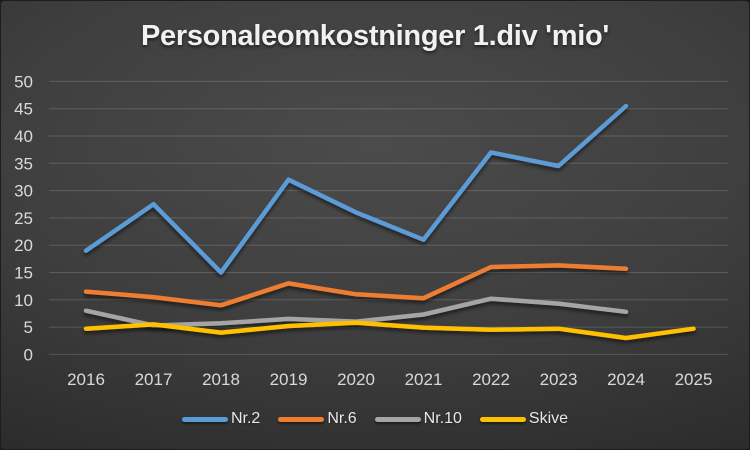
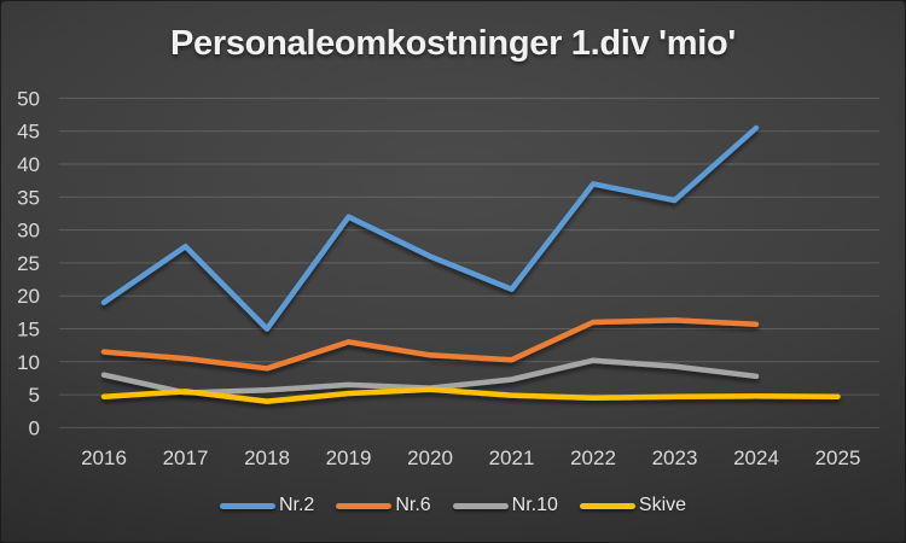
Skive/2024: 3 -> 5
